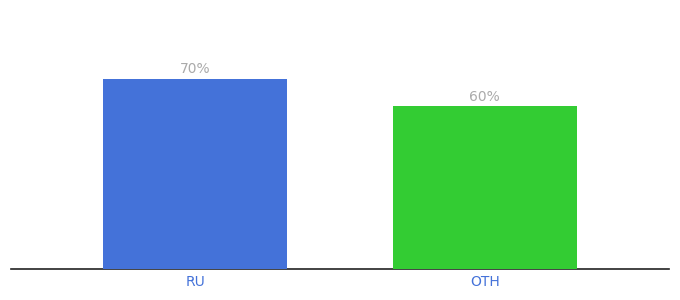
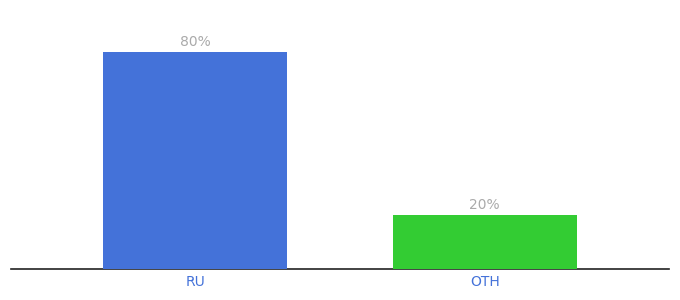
RU: 70% -> 80%
OTH: 60% -> 20%
